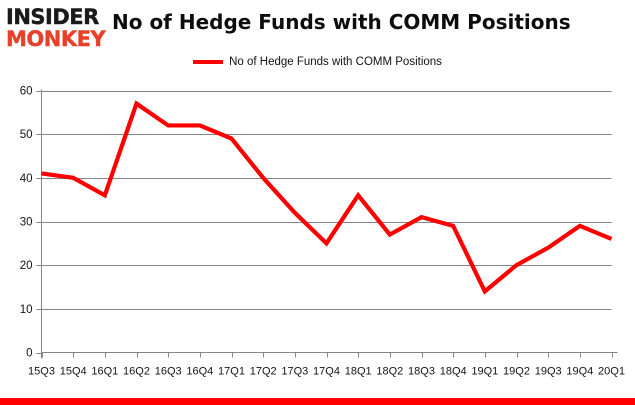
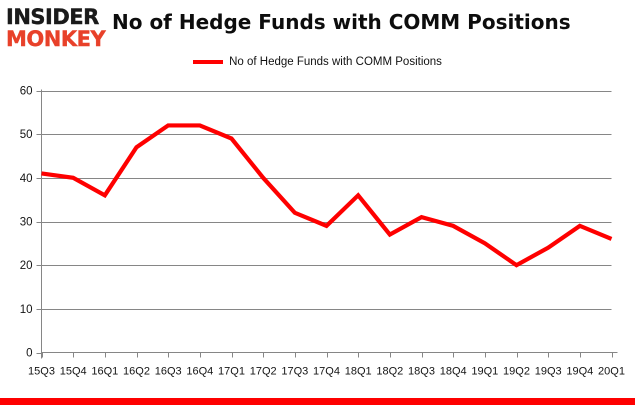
16Q2: 57 -> 47
17Q4: 25 -> 29
19Q1: 14 -> 25
